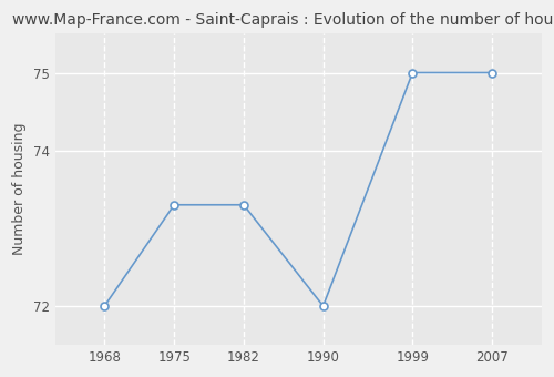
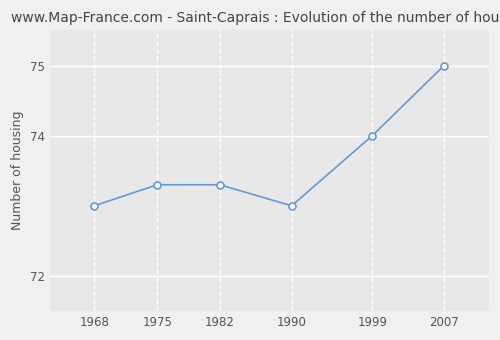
1968: 72.0 -> 73.0
1990: 72.0 -> 73.0
1999: 75.0 -> 74.0
